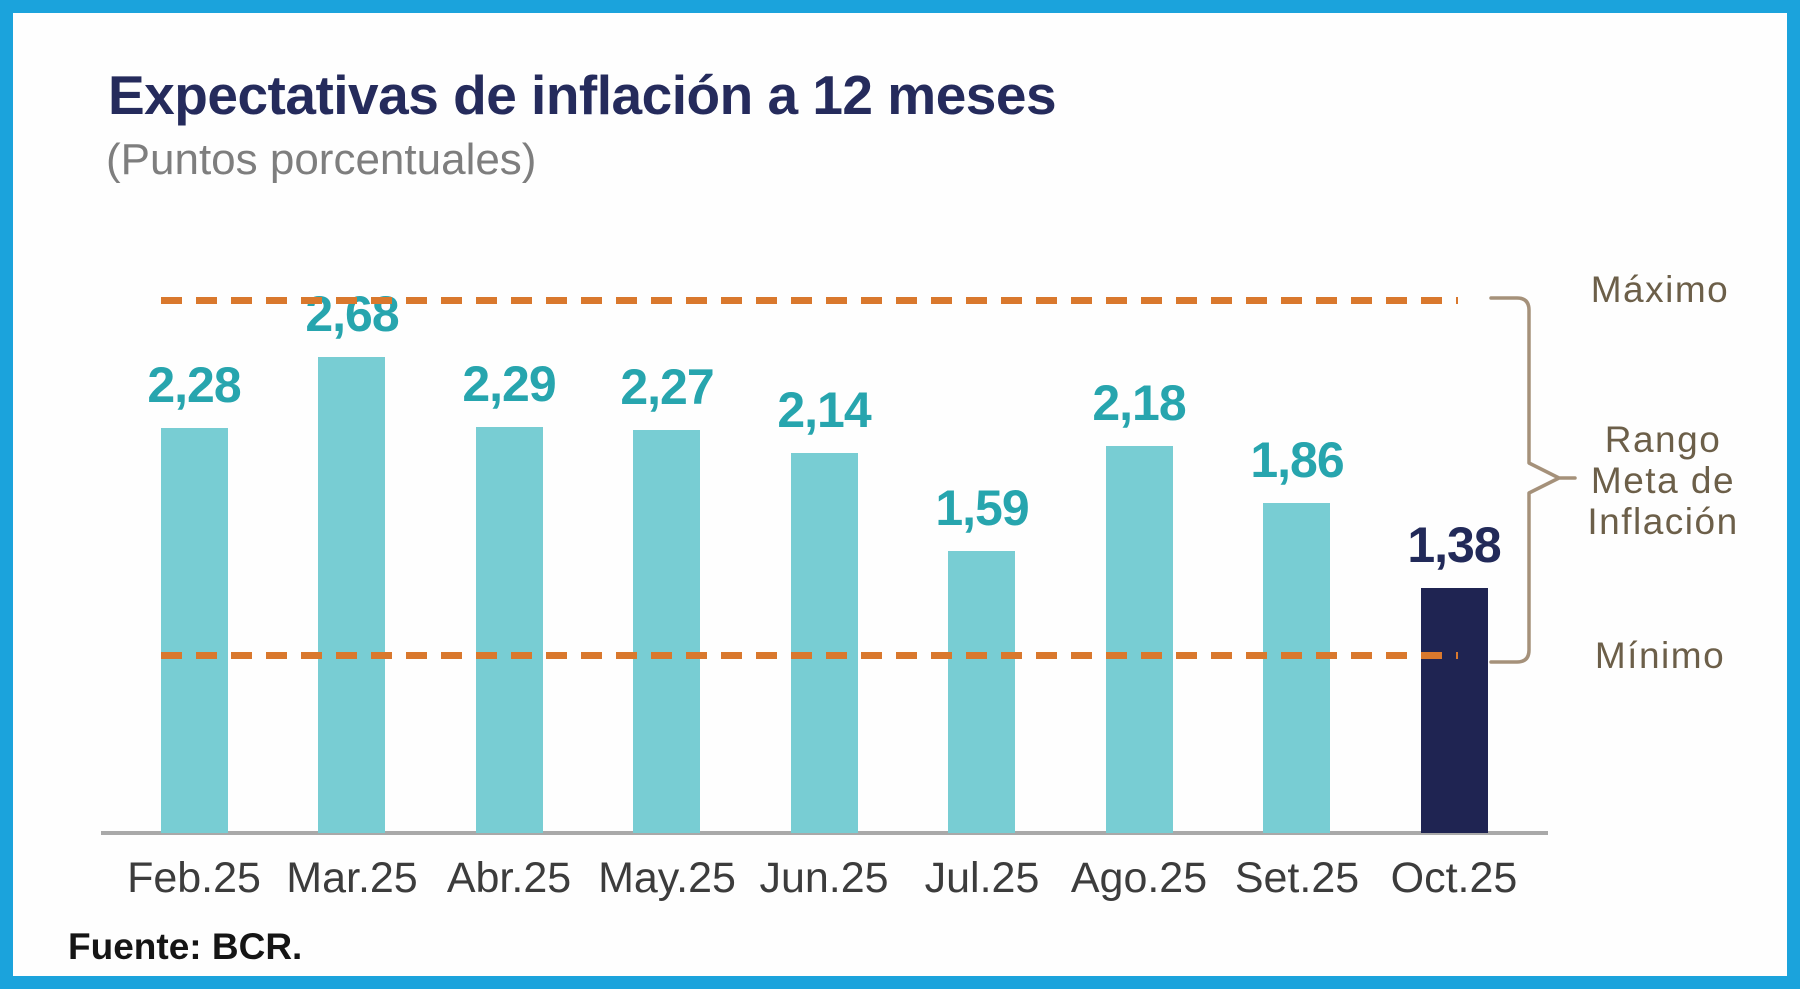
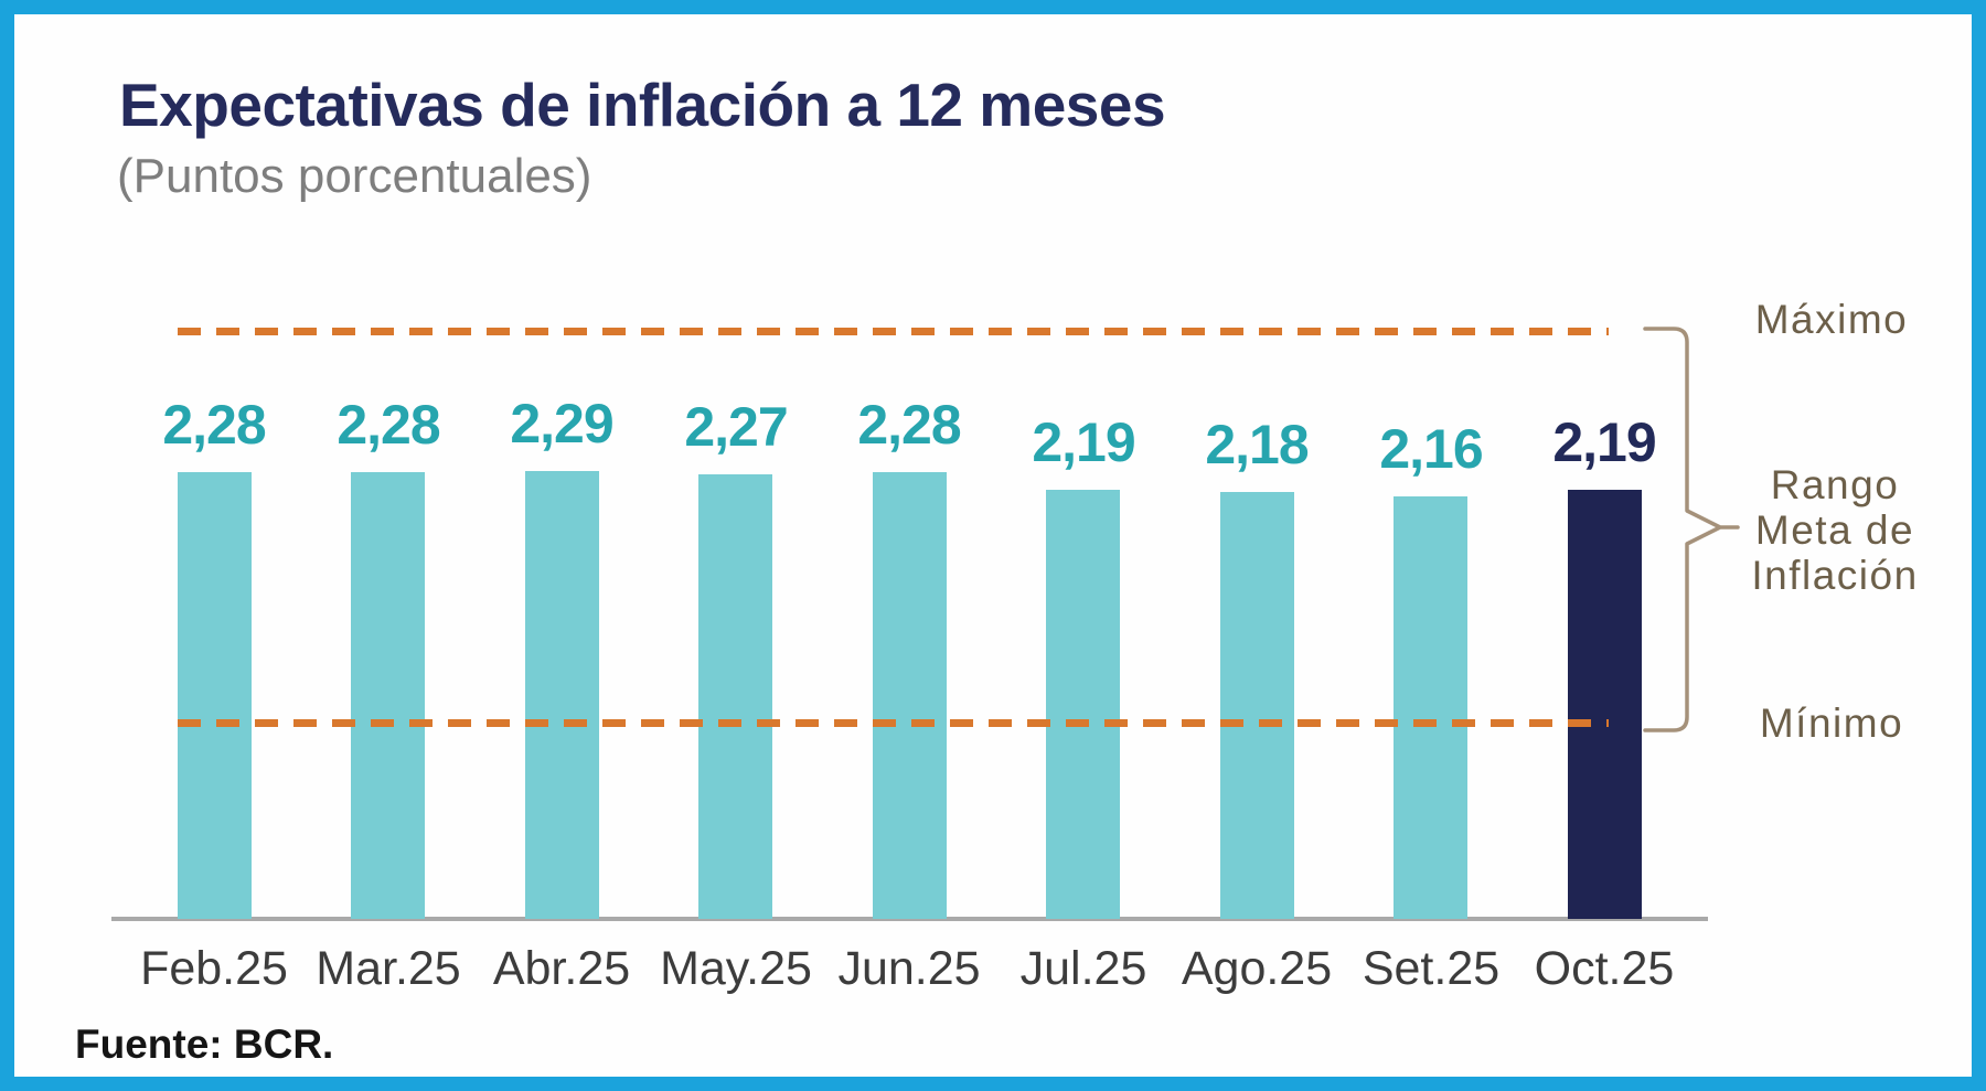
Mar.25: 2,68 -> 2,28
Jun.25: 2,14 -> 2,28
Jul.25: 1,59 -> 2,19
Set.25: 1,86 -> 2,16
Oct.25: 1,38 -> 2,19
